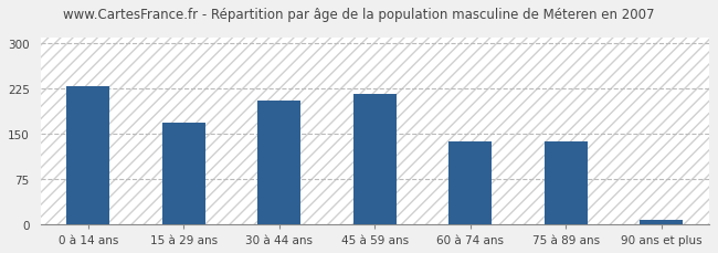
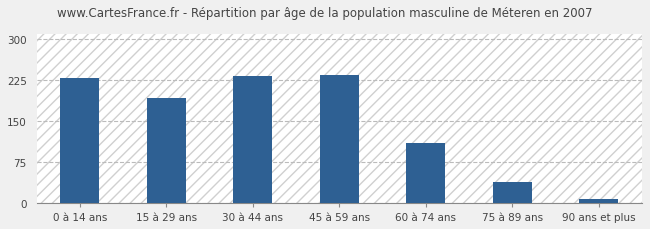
15 à 29 ans: 168 -> 192
30 à 44 ans: 204 -> 232
45 à 59 ans: 216 -> 234
60 à 74 ans: 138 -> 110
75 à 89 ans: 138 -> 38
